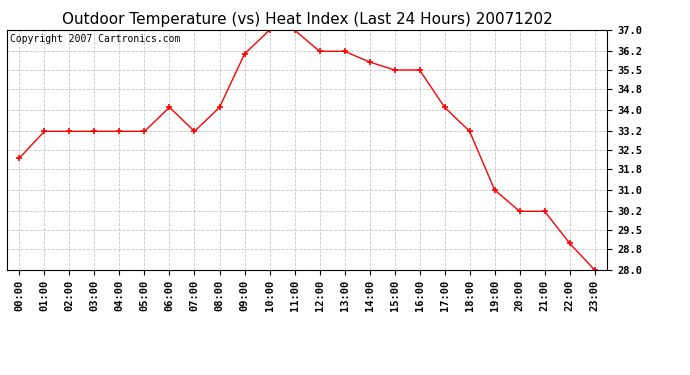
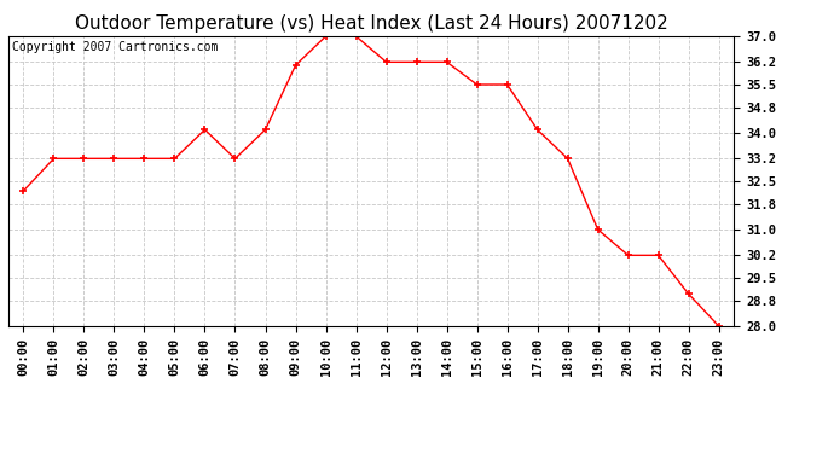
14:00: 35.8 -> 36.2
